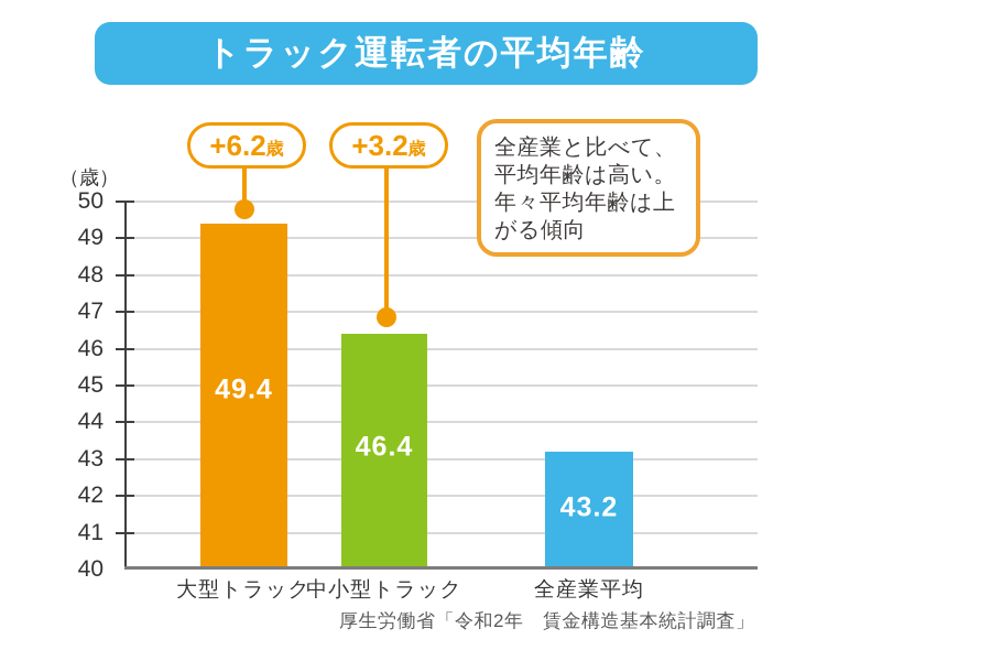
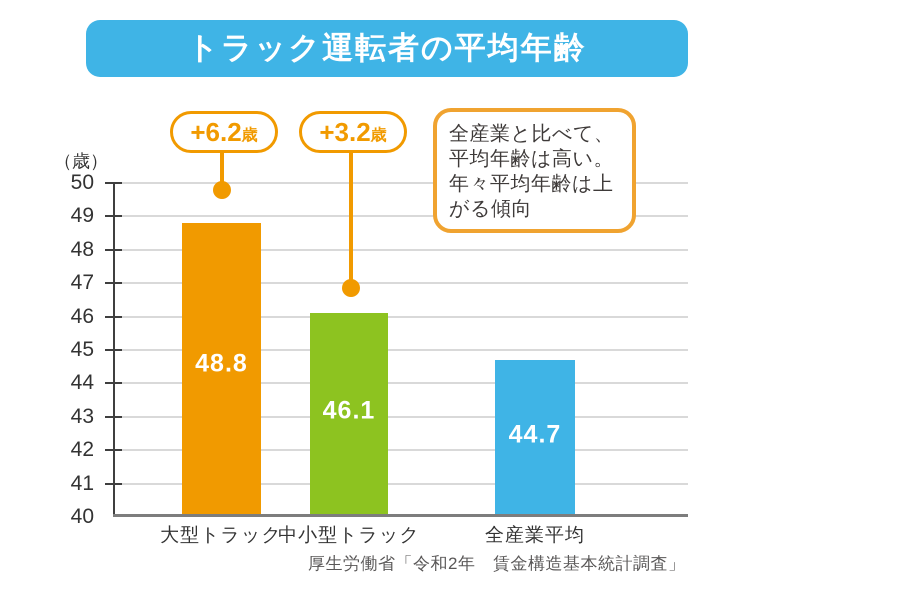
大型トラック: 49.4 -> 48.8
中小型トラック: 46.4 -> 46.1
全産業平均: 43.2 -> 44.7
